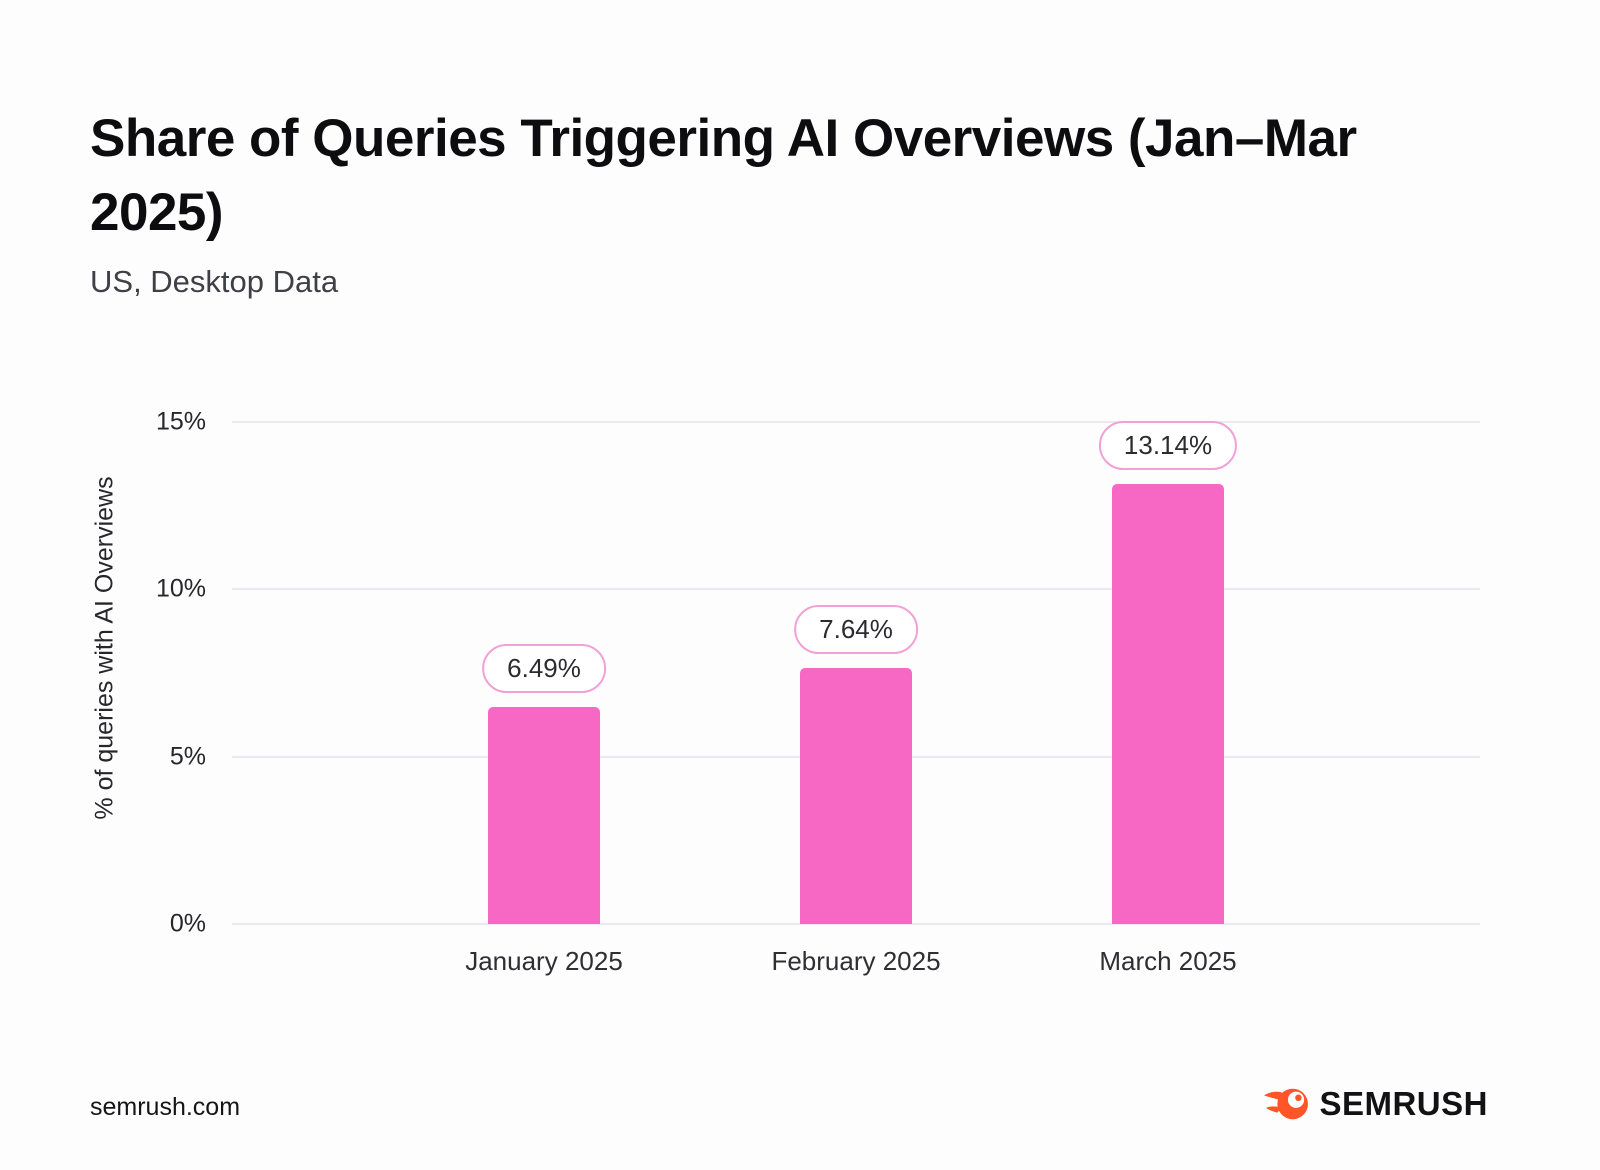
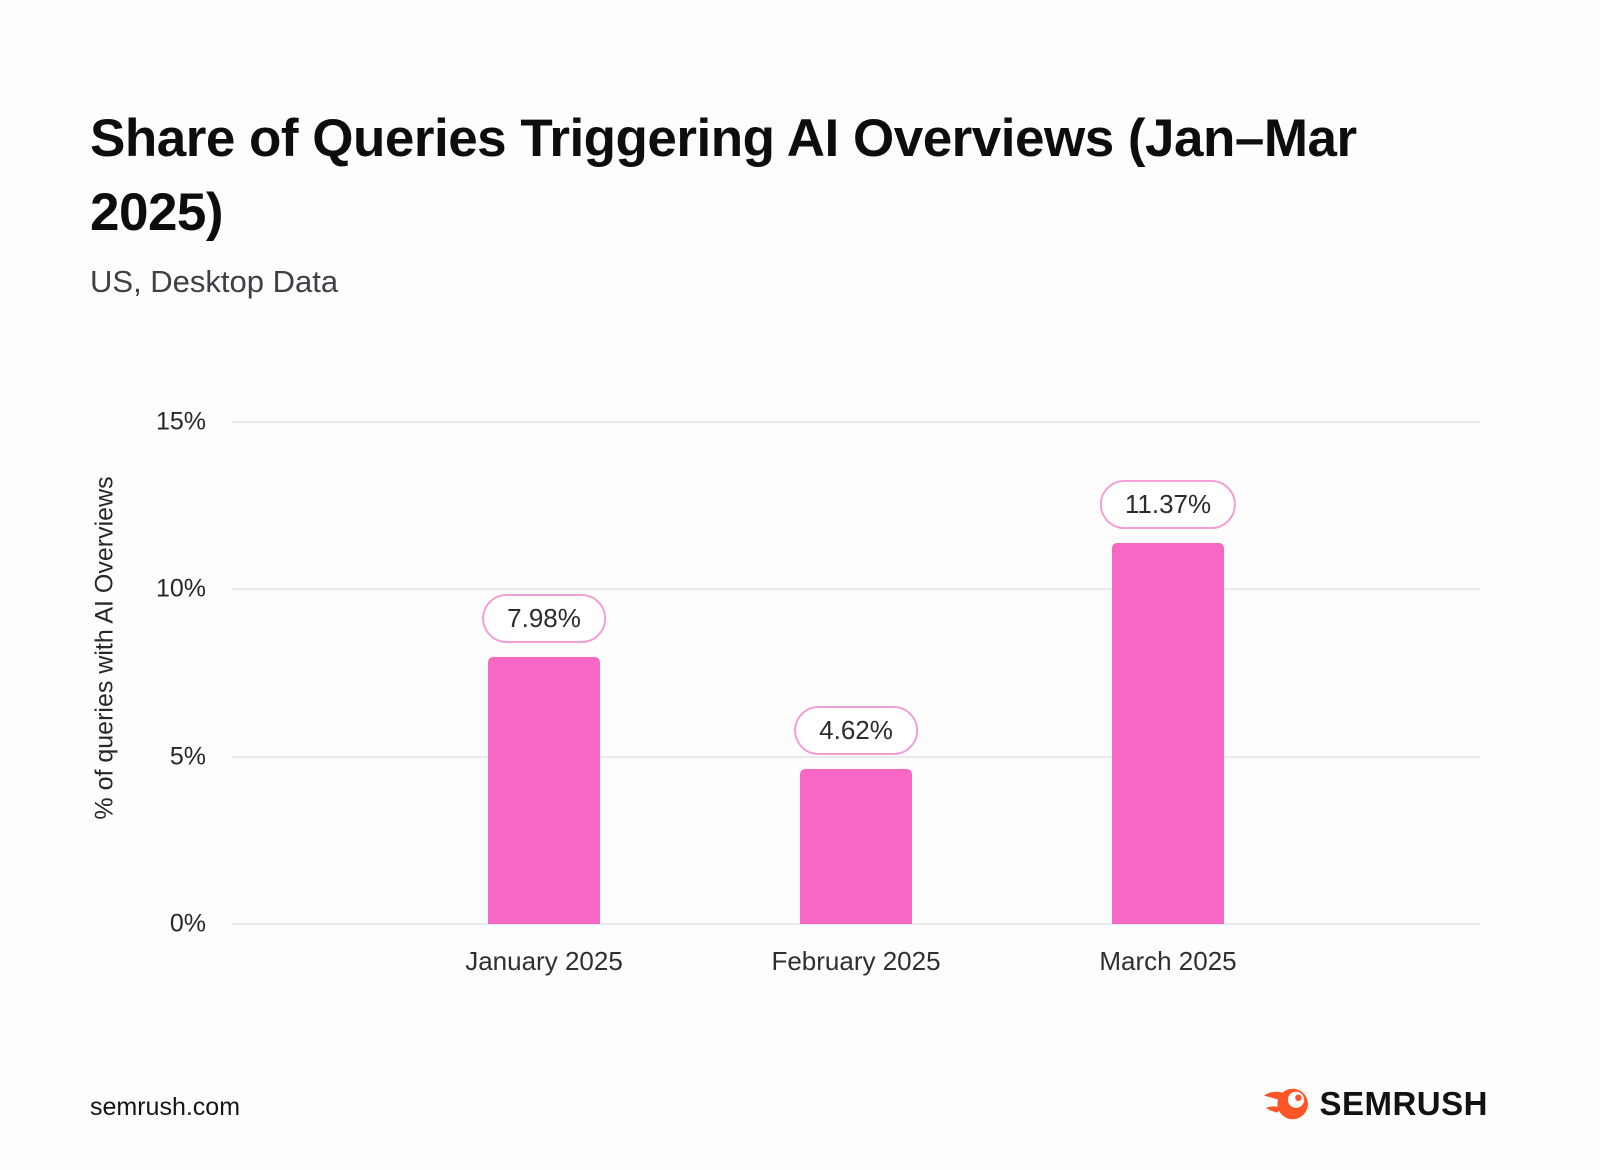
January 2025: 6.49% -> 7.98%
February 2025: 7.64% -> 4.62%
March 2025: 13.14% -> 11.37%
